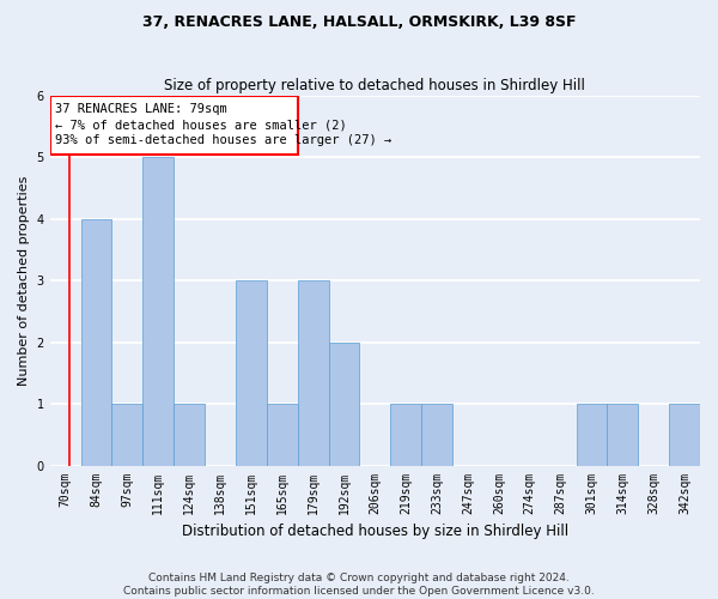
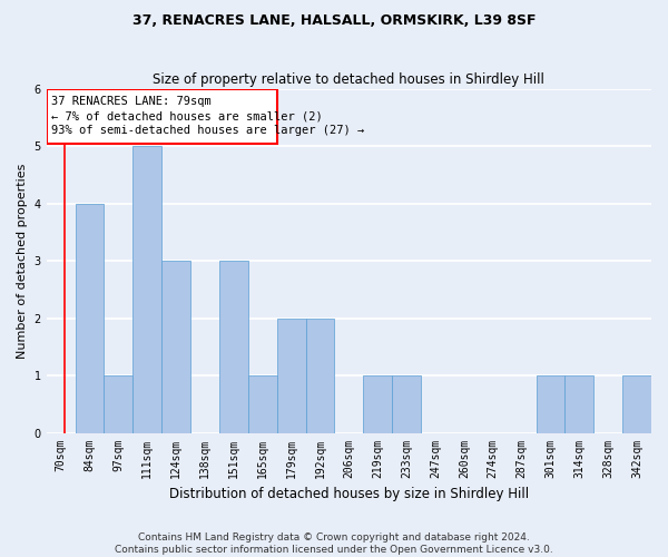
124sqm: 1 -> 3
179sqm: 3 -> 2
